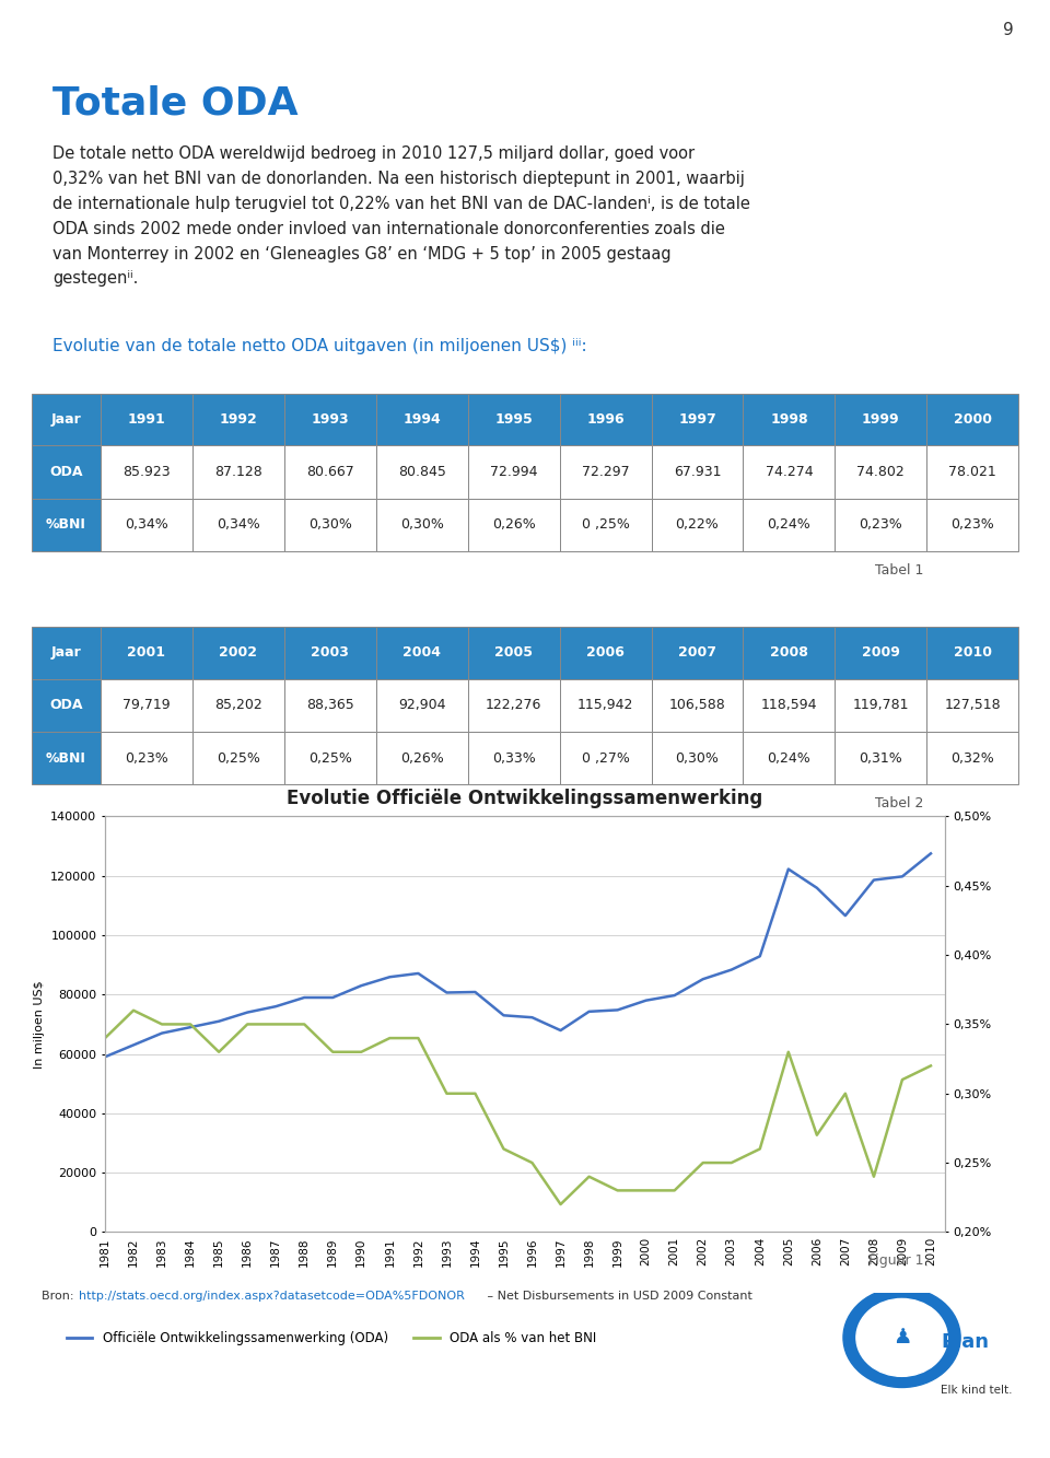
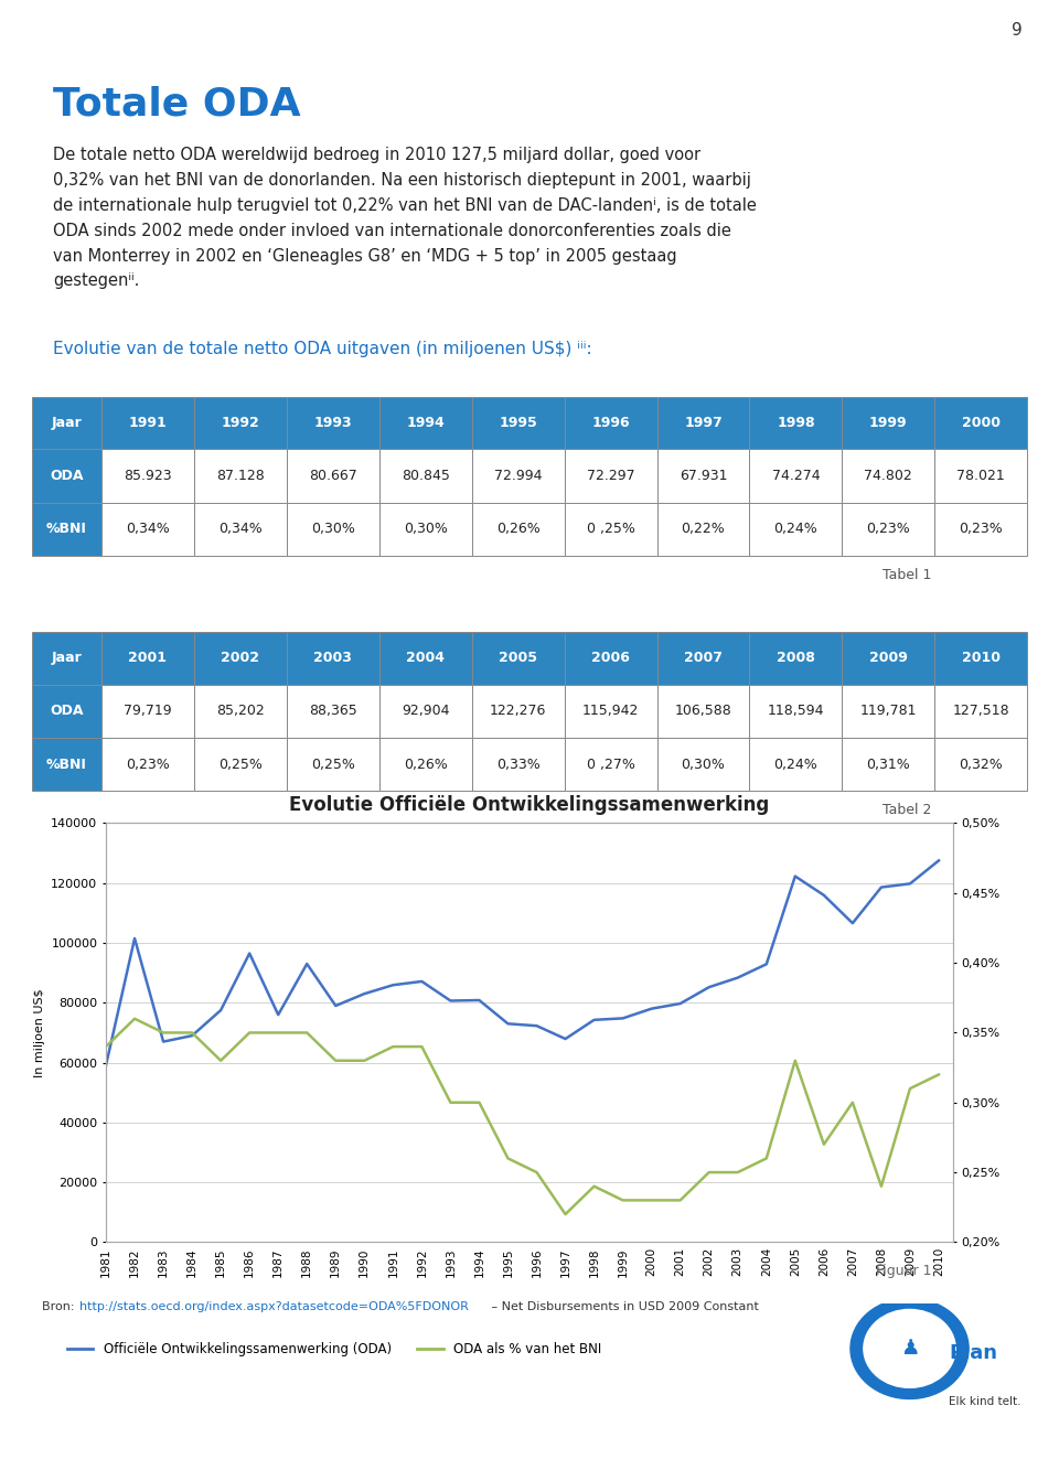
Officiële Ontwikkelingssamenwerking (ODA)/1982: 63000 -> 101500
Officiële Ontwikkelingssamenwerking (ODA)/1985: 71000 -> 77500
Officiële Ontwikkelingssamenwerking (ODA)/1986: 74000 -> 96500
Officiële Ontwikkelingssamenwerking (ODA)/1988: 79000 -> 93000
